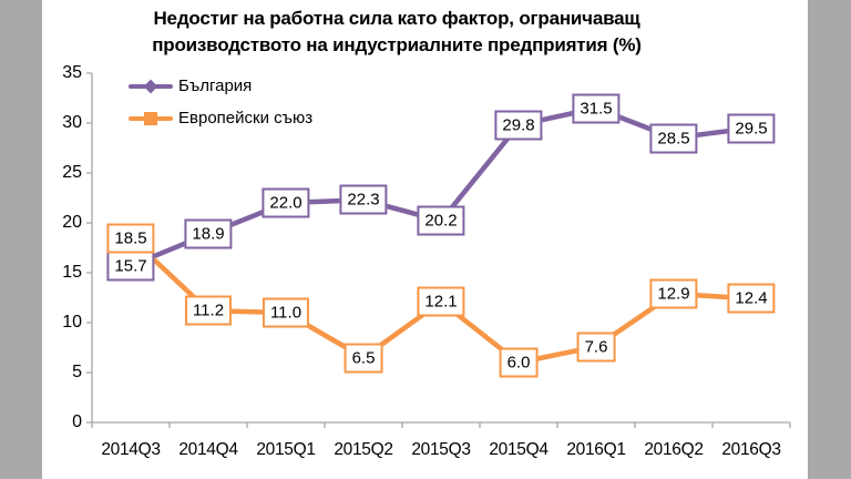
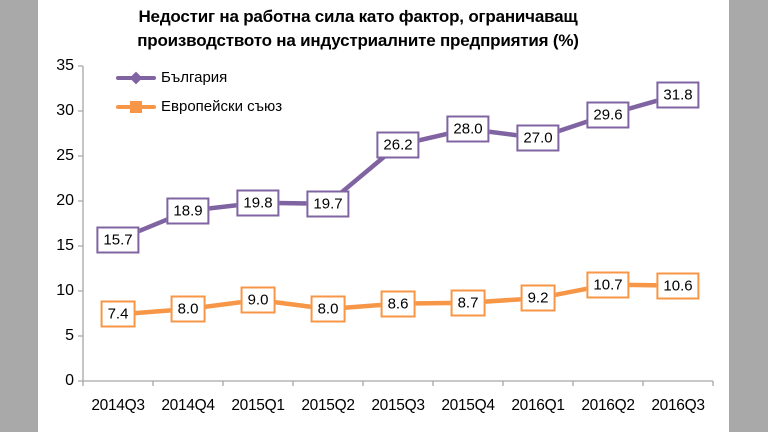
Европейски съюз/2014Q3: 18.5 -> 7.4
Европейски съюз/2014Q4: 11.2 -> 8.0
България/2015Q1: 22.0 -> 19.8
Европейски съюз/2015Q1: 11.0 -> 9.0
България/2015Q2: 22.3 -> 19.7
Европейски съюз/2015Q2: 6.5 -> 8.0
България/2015Q3: 20.2 -> 26.2
Европейски съюз/2015Q3: 12.1 -> 8.6
България/2015Q4: 29.8 -> 28.0
Европейски съюз/2015Q4: 6.0 -> 8.7
България/2016Q1: 31.5 -> 27.0
Европейски съюз/2016Q1: 7.6 -> 9.2
България/2016Q2: 28.5 -> 29.6
Европейски съюз/2016Q2: 12.9 -> 10.7
България/2016Q3: 29.5 -> 31.8
Европейски съюз/2016Q3: 12.4 -> 10.6
